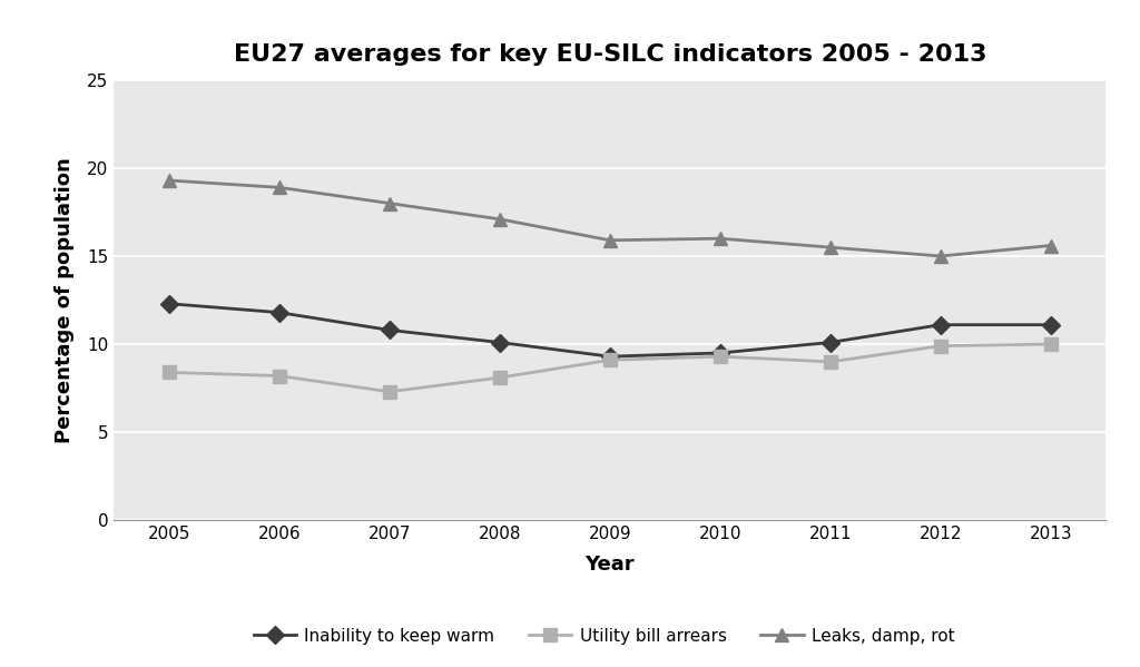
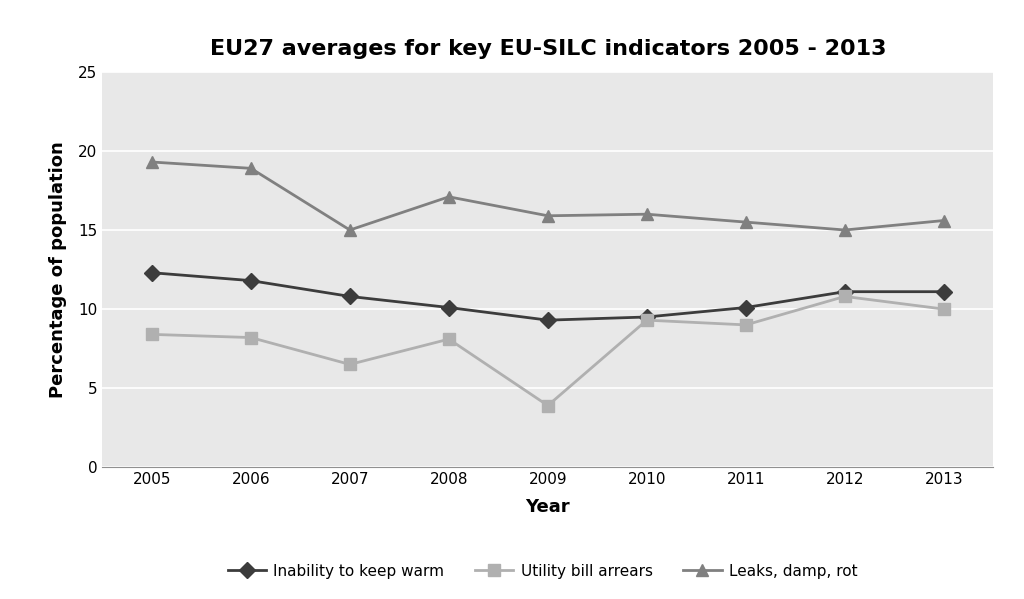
Utility bill arrears/2007: 7.3 -> 6.5
Leaks, damp, rot/2007: 18.0 -> 15.0
Utility bill arrears/2009: 9.1 -> 3.9
Utility bill arrears/2012: 9.9 -> 10.8
